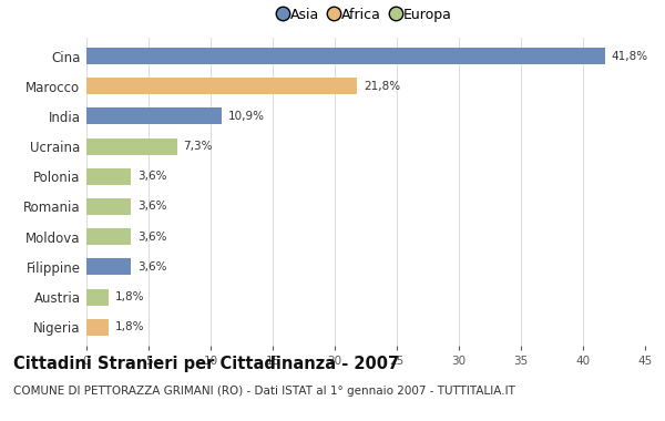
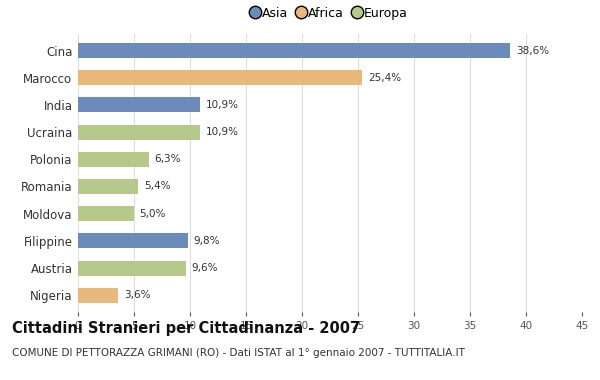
Cina: 41,8% -> 38,6%
Marocco: 21,8% -> 25,4%
Ucraina: 7,3% -> 10,9%
Polonia: 3,6% -> 6,3%
Romania: 3,6% -> 5,4%
Moldova: 3,6% -> 5,0%
Filippine: 3,6% -> 9,8%
Austria: 1,8% -> 9,6%
Nigeria: 1,8% -> 3,6%
